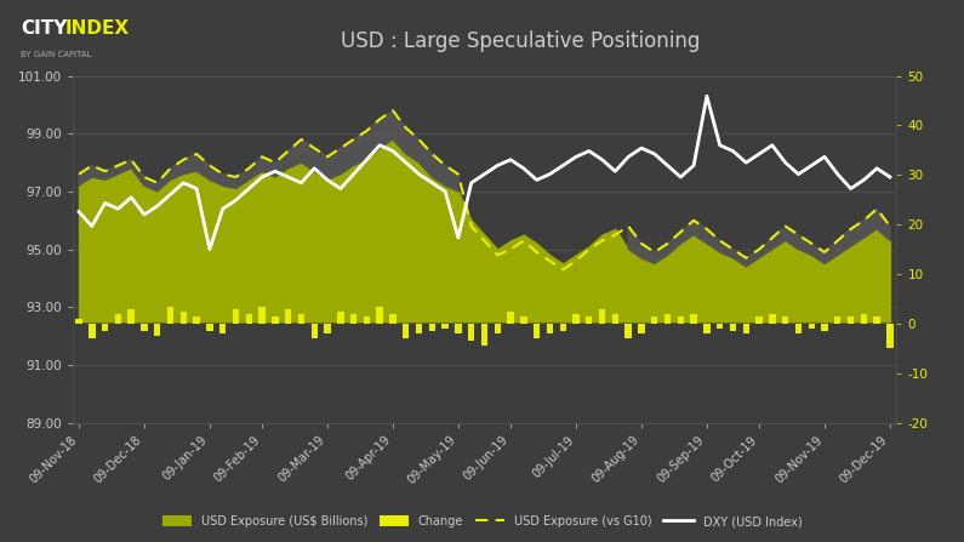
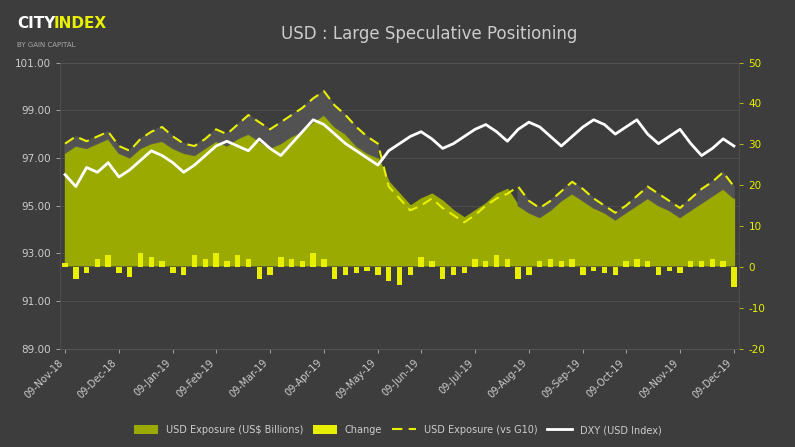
DXY (USD Index)/09-Jan-19: 95.0 -> 96.8
DXY (USD Index)/09-May-19: 95.4 -> 96.7
DXY (USD Index)/09-Sep-19: 100.3 -> 98.3
